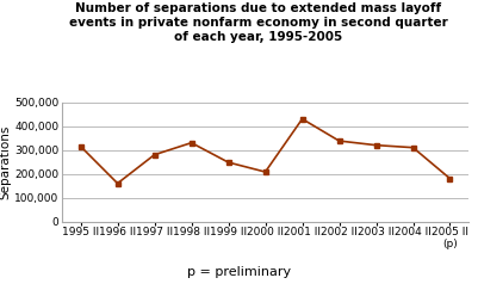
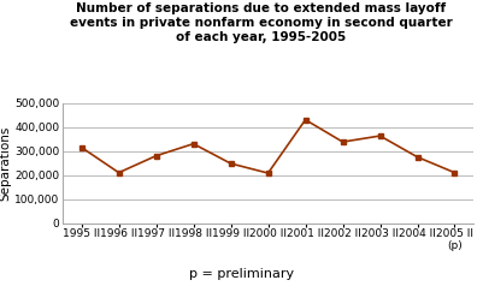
1996 II: 160,000 -> 210,000
2003 II: 320,000 -> 360,000
2004 II: 310,000 -> 280,000
2005 II (p): 180,000 -> 210,000
